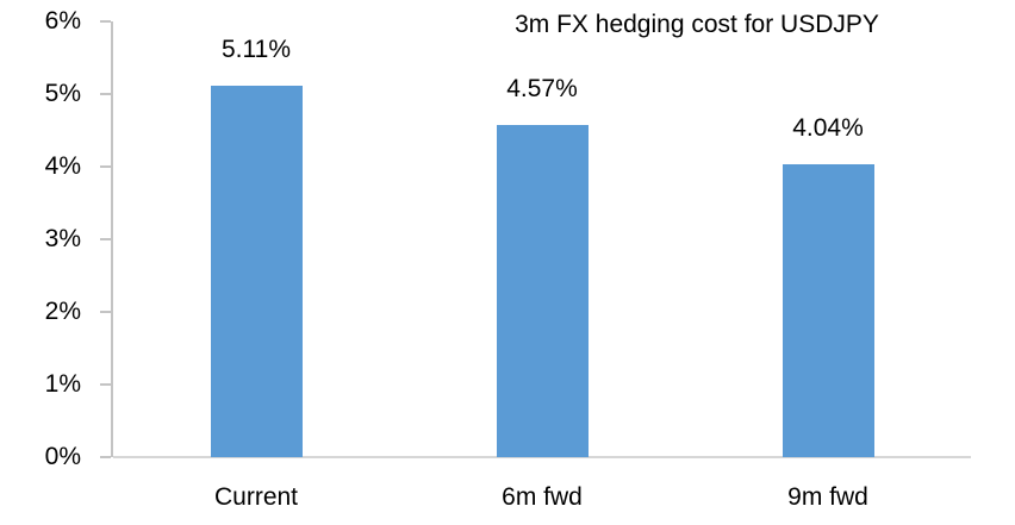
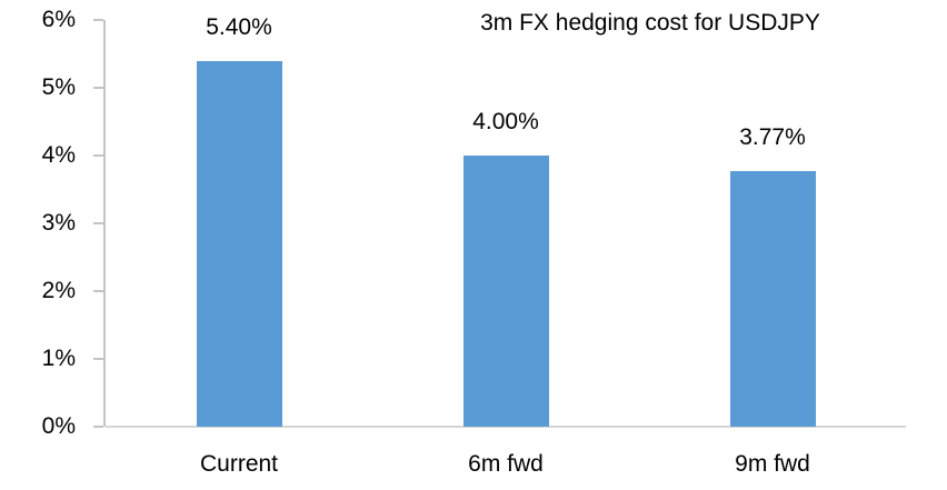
Current: 5.11% -> 5.40%
6m fwd: 4.57% -> 4.00%
9m fwd: 4.04% -> 3.77%
